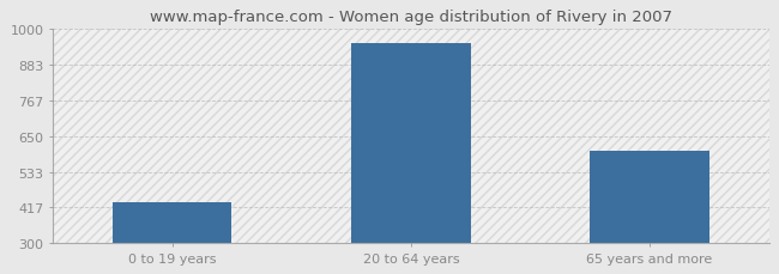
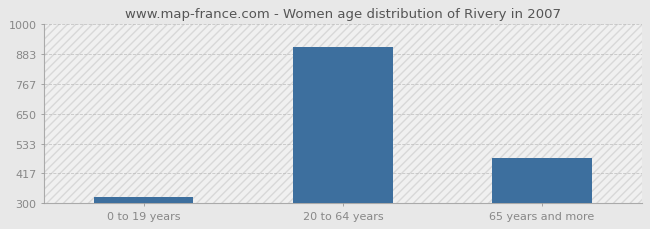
0 to 19 years: 435 -> 322
20 to 64 years: 955 -> 910
65 years and more: 600 -> 477
